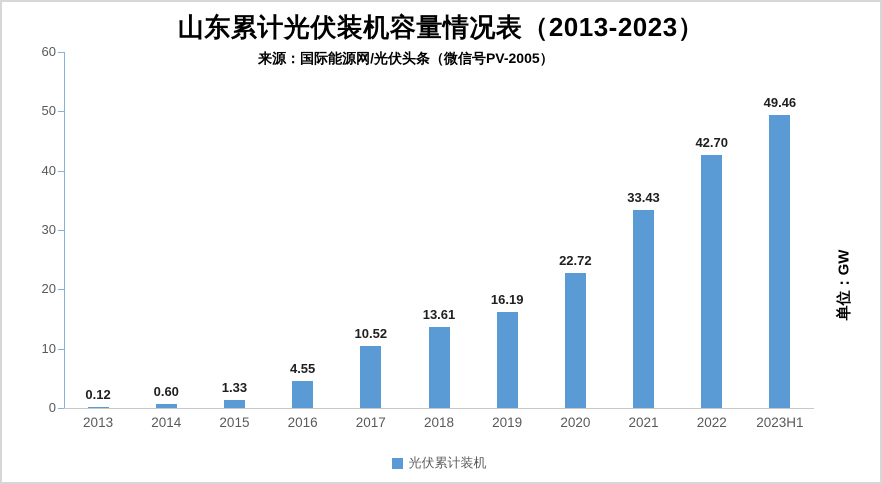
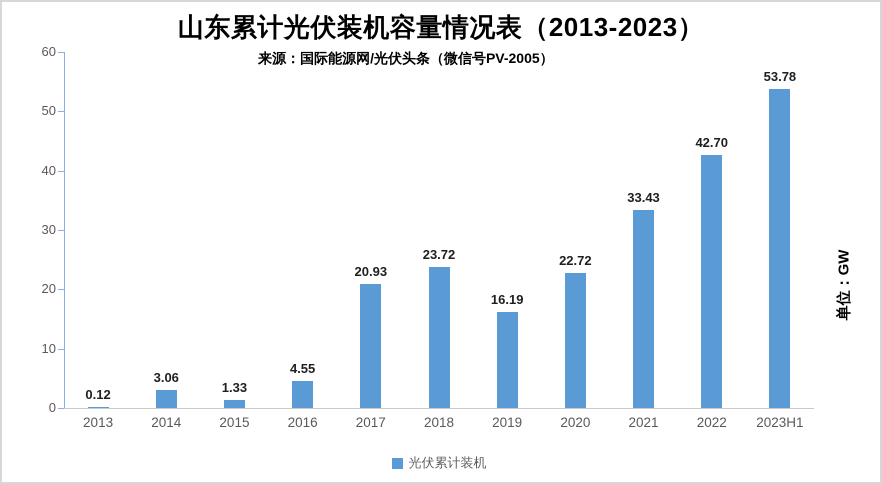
2014: 0.60 -> 3.06
2017: 10.52 -> 20.93
2018: 13.61 -> 23.72
2023H1: 49.46 -> 53.78
